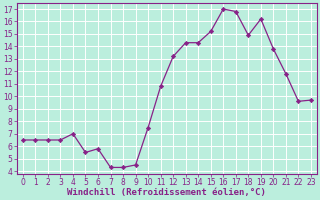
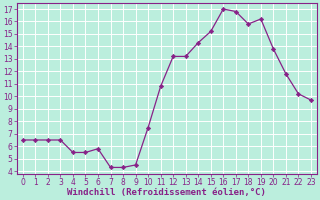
4: 7.0 -> 5.5
13: 14.3 -> 13.2
18: 14.9 -> 15.8
22: 9.6 -> 10.2
